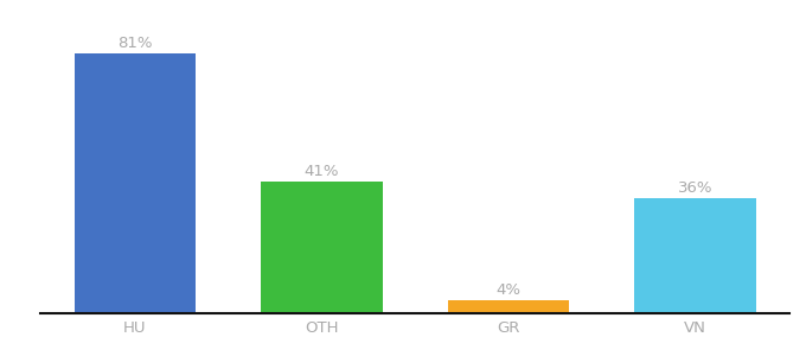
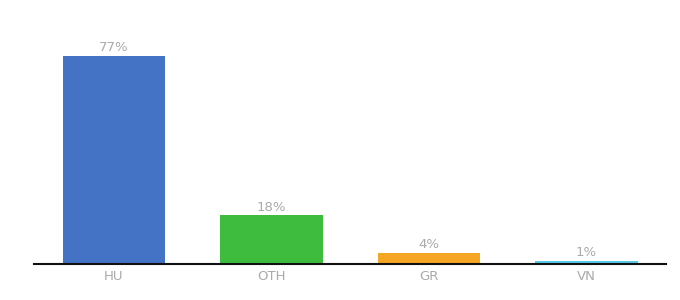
HU: 81% -> 77%
OTH: 41% -> 18%
VN: 36% -> 1%
